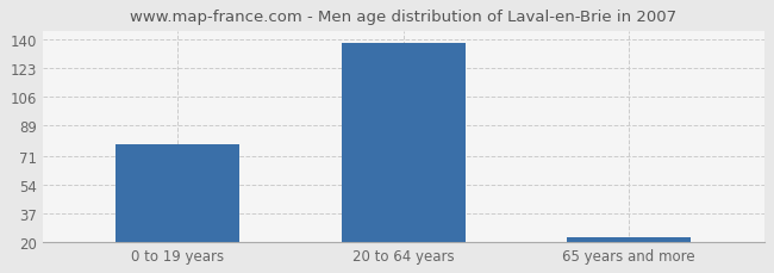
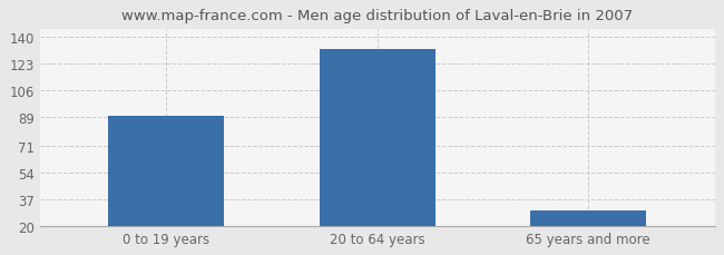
0 to 19 years: 78 -> 90
20 to 64 years: 138 -> 132
65 years and more: 23 -> 30
